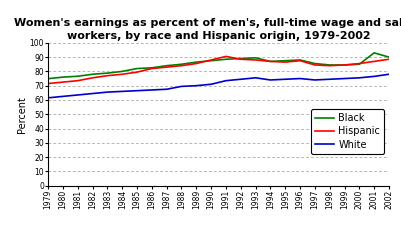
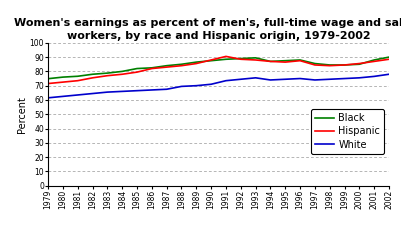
Black/2001: 93 -> 88
